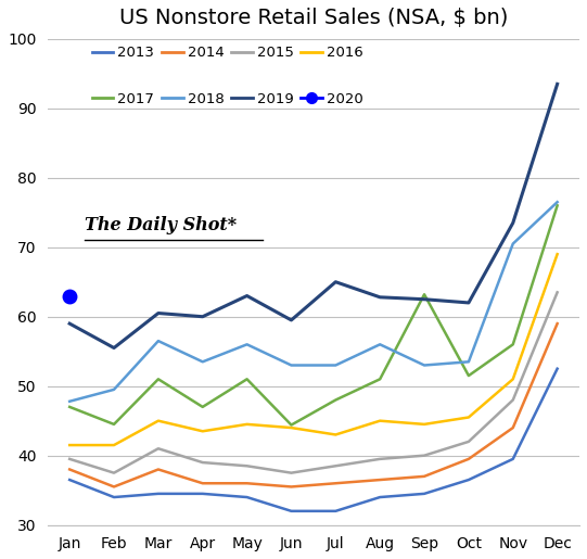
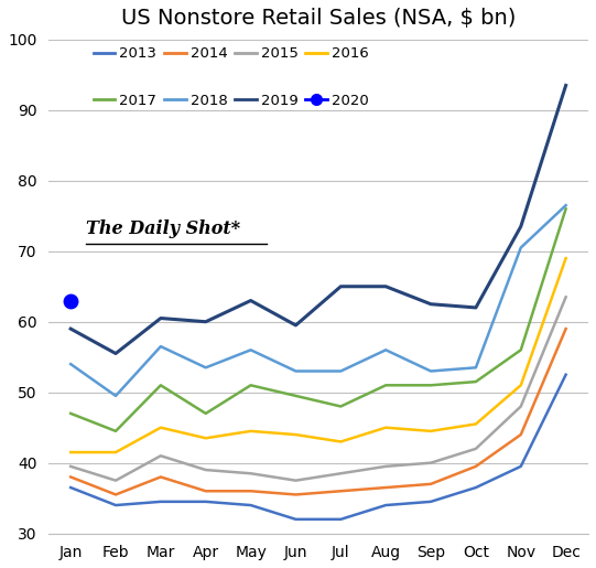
2018/Jan: 47.8 -> 54.0
2017/Jun: 44.4 -> 49.5
2019/Aug: 62.8 -> 65.0
2017/Sep: 63.2 -> 51.0
